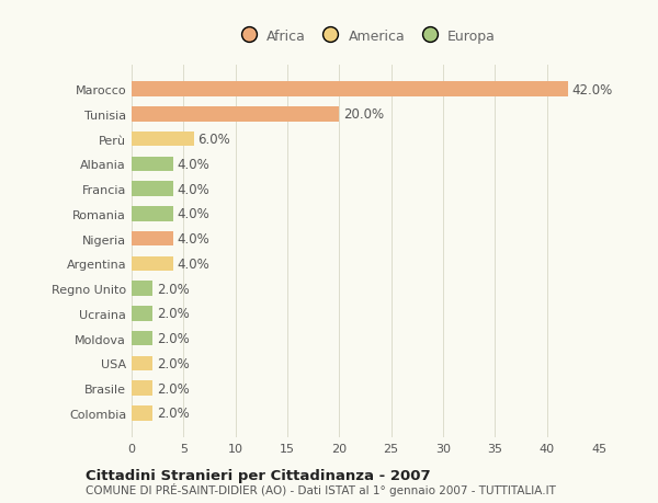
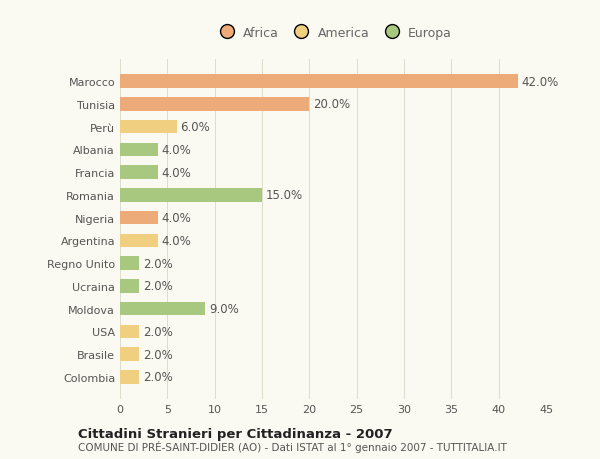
Romania: 4.0% -> 15.0%
Moldova: 2.0% -> 9.0%
